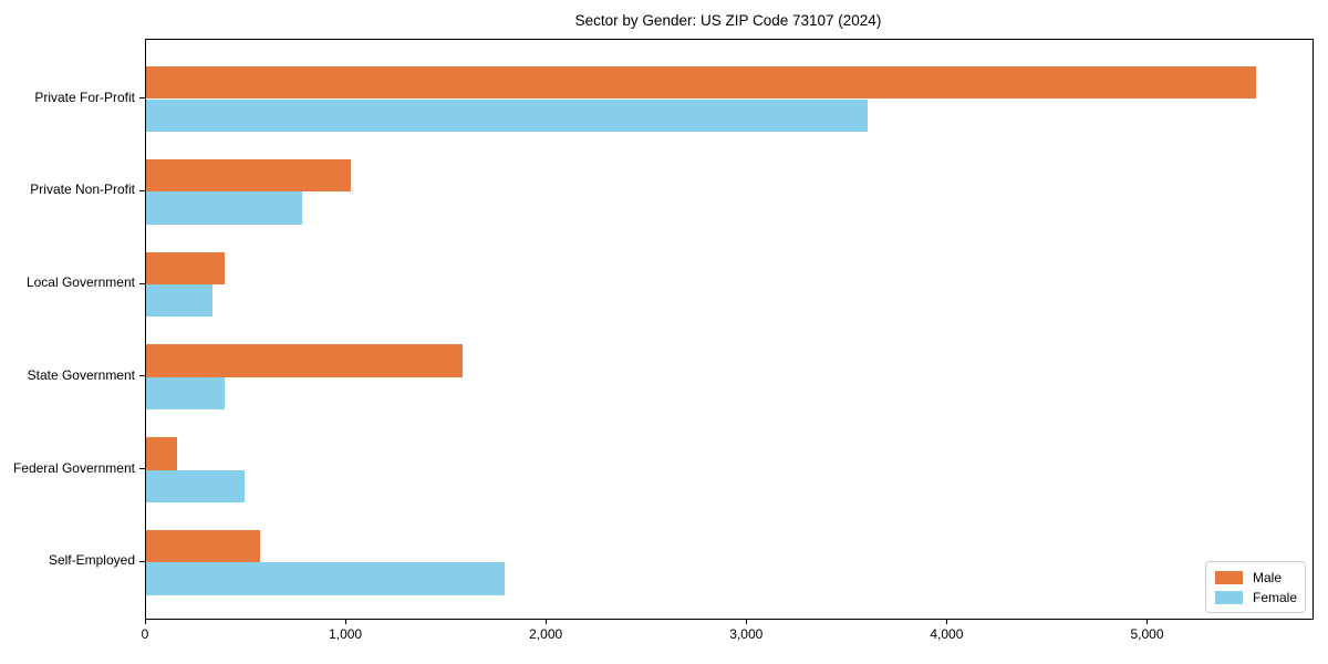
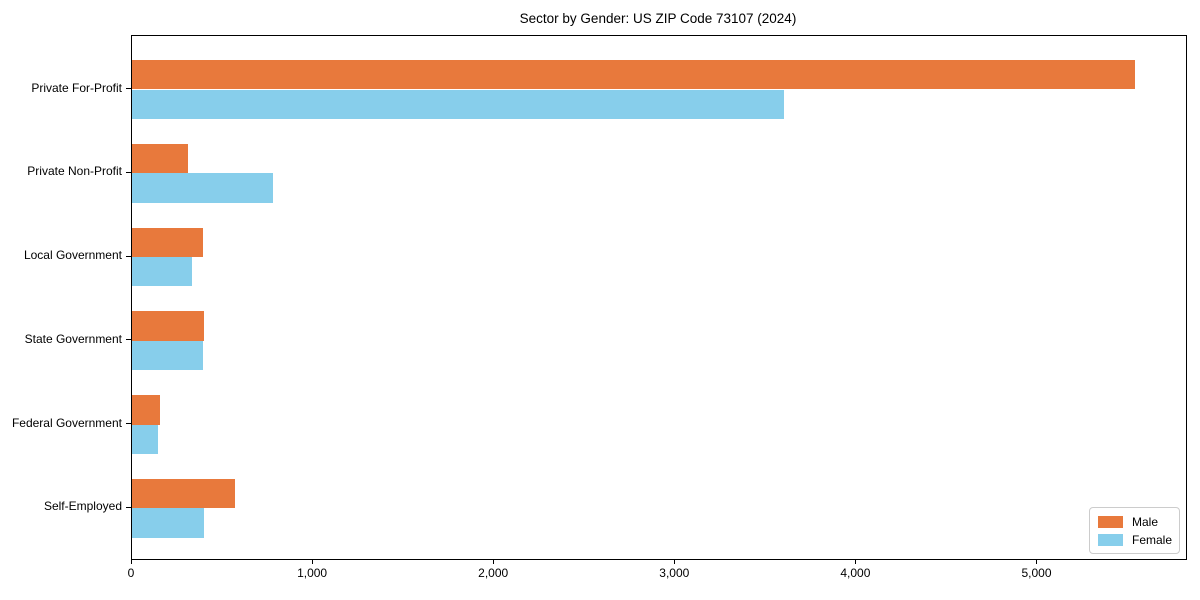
Male/Private Non-Profit: 1020 -> 310
Male/State Government: 1580 -> 400
Female/Federal Government: 490 -> 140
Female/Self-Employed: 1790 -> 400
